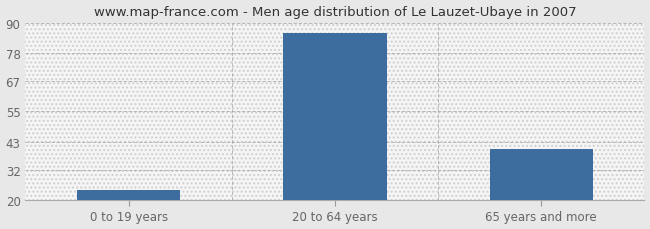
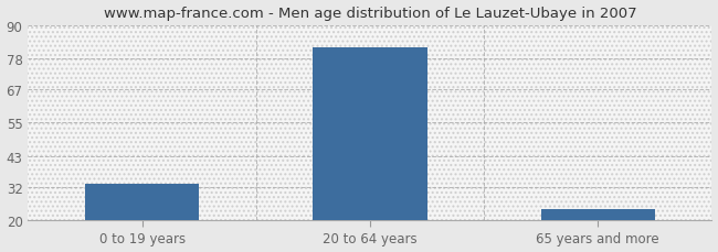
0 to 19 years: 24 -> 33
20 to 64 years: 86 -> 82
65 years and more: 40 -> 24
